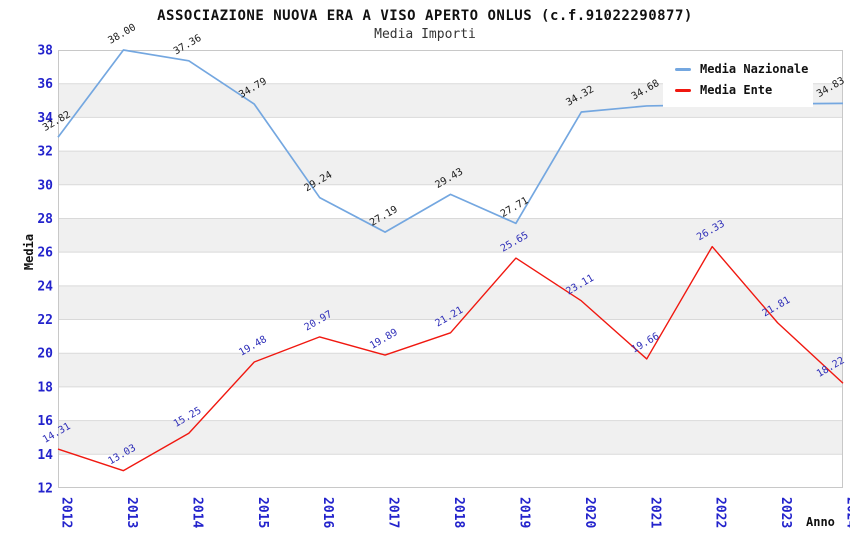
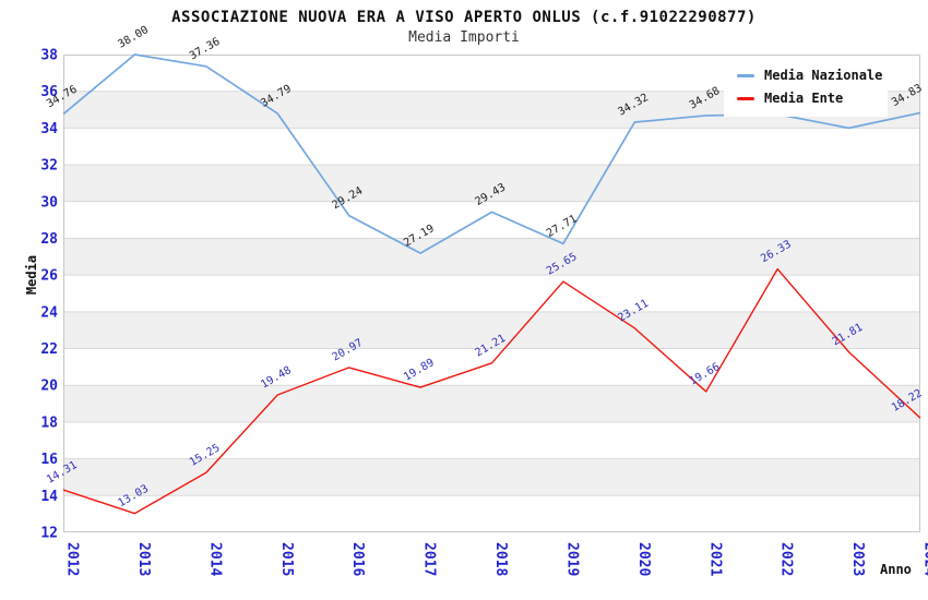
Media Nazionale/2012: 32.82 -> 34.76
Media Nazionale/2023: 34.8 -> 34.0
